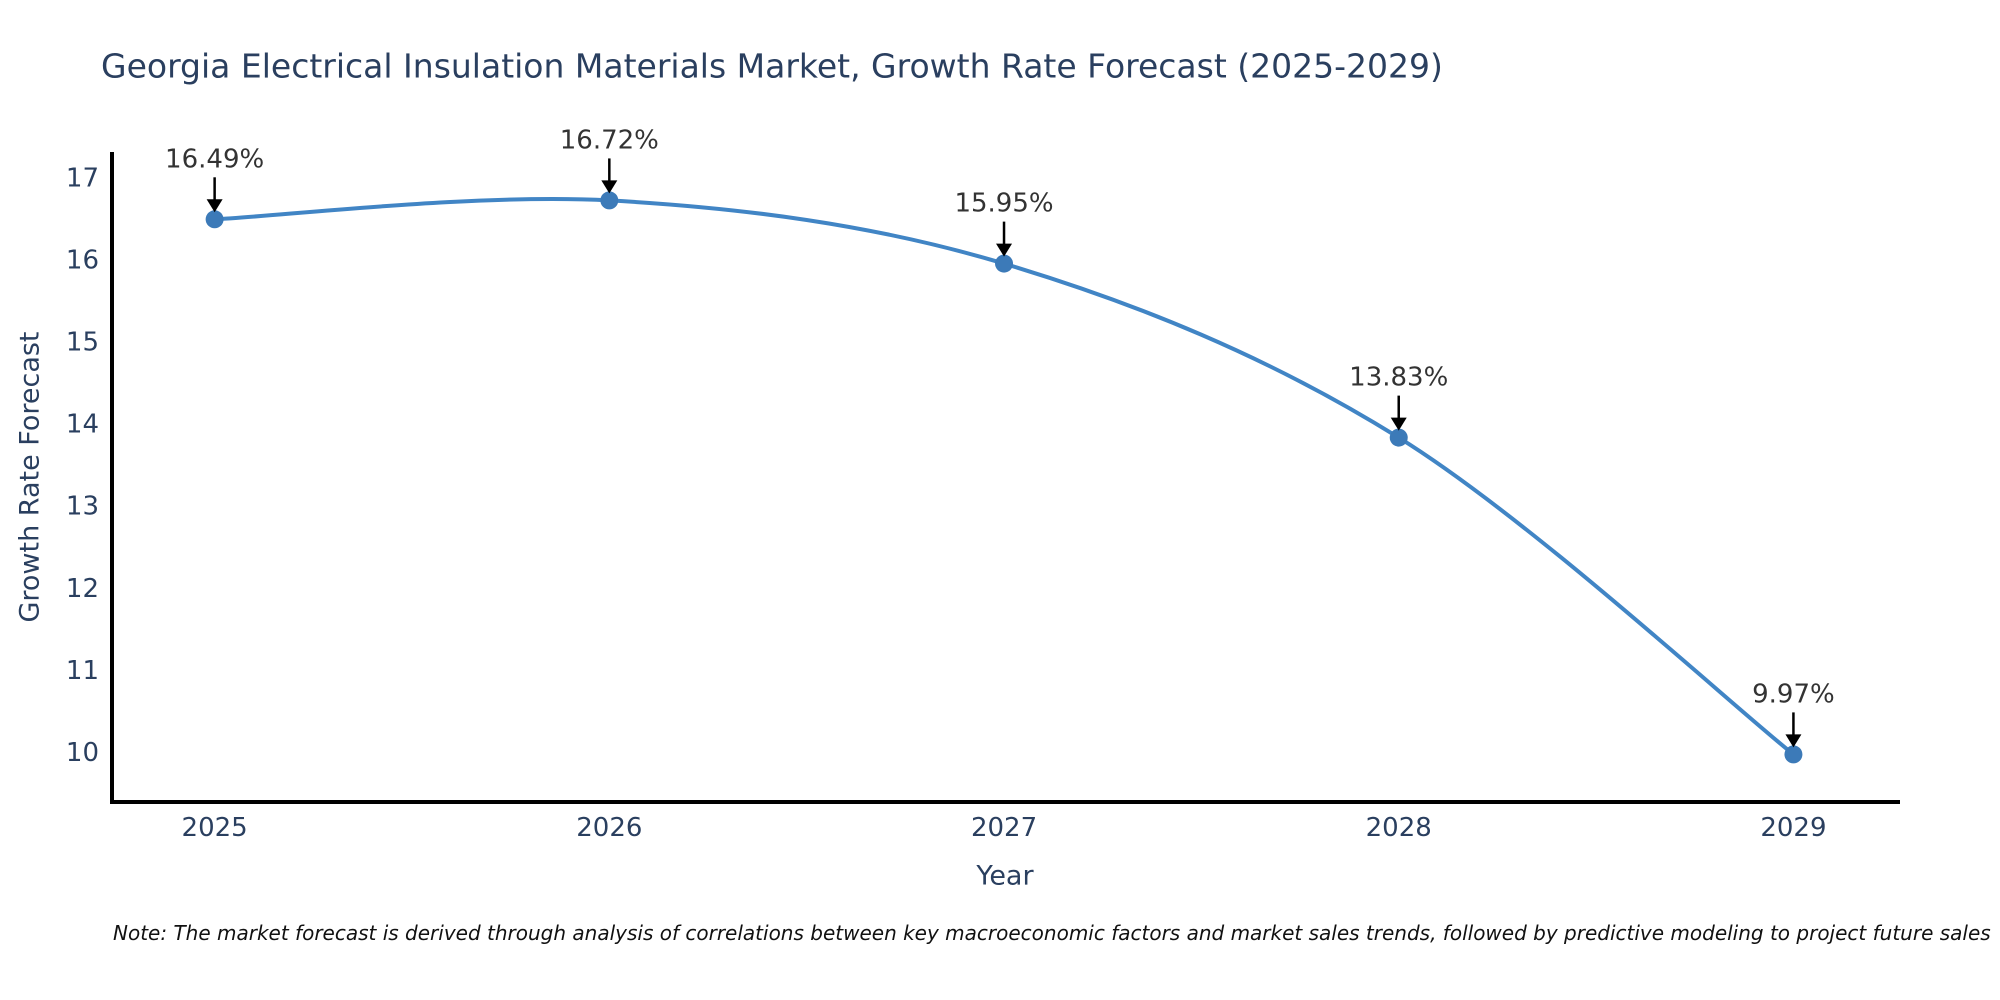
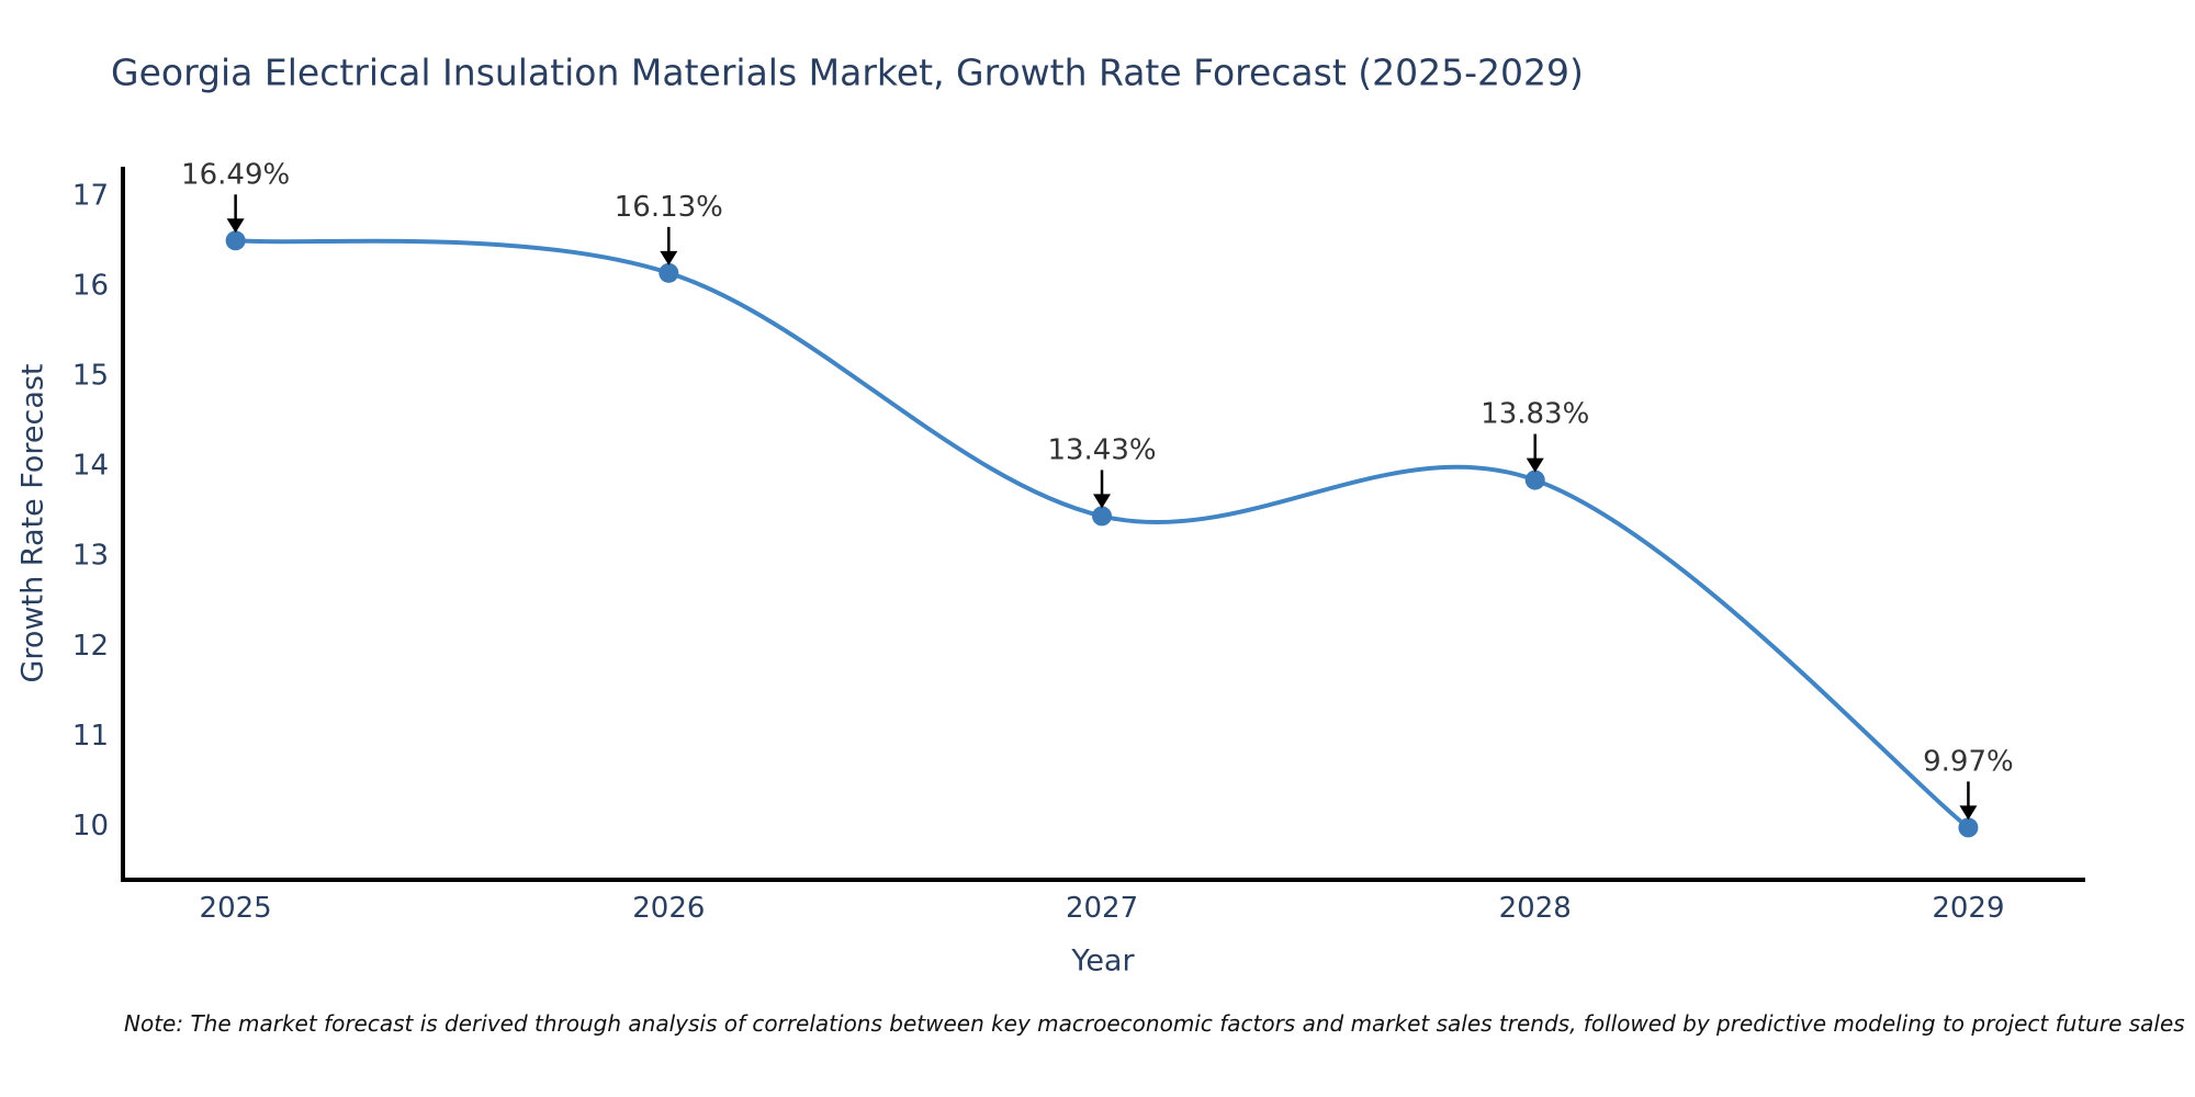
2026: 16.72% -> 16.13%
2027: 15.95% -> 13.43%
